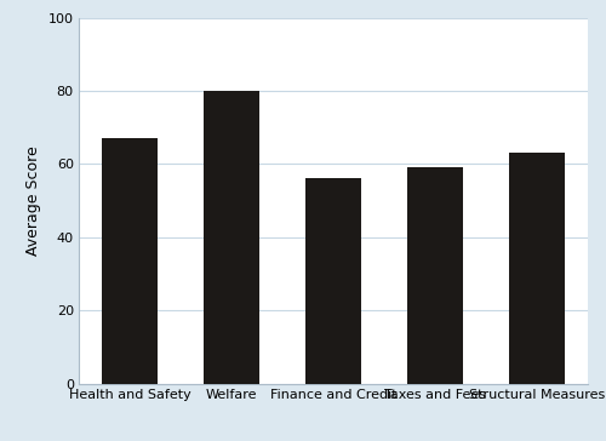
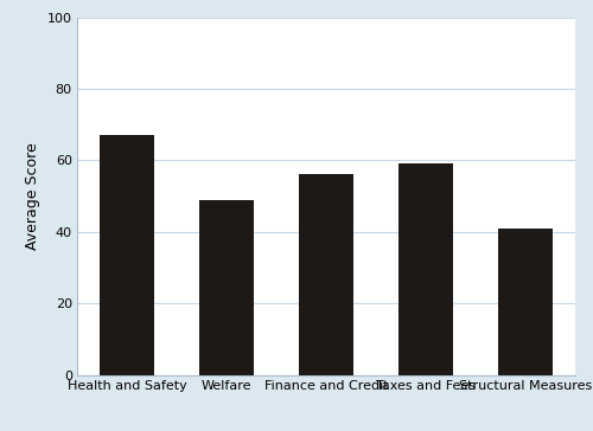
Welfare: 80 -> 49
Structural Measures: 63 -> 41
